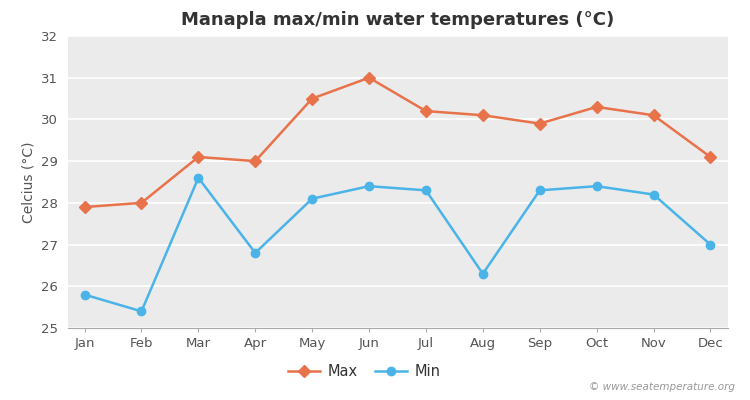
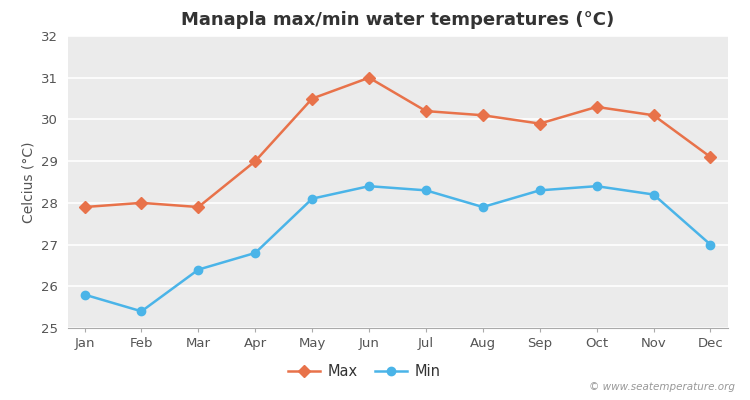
Max/Mar: 29.1 -> 27.9
Min/Mar: 28.6 -> 26.4
Min/Aug: 26.3 -> 27.9
